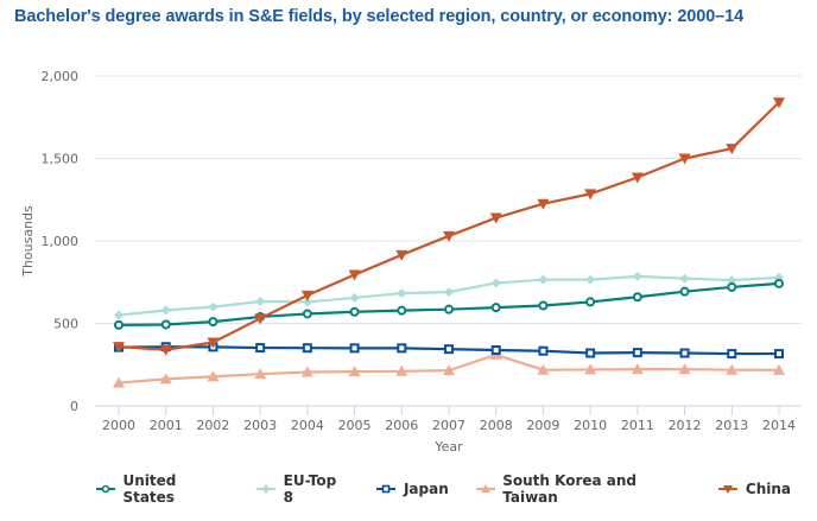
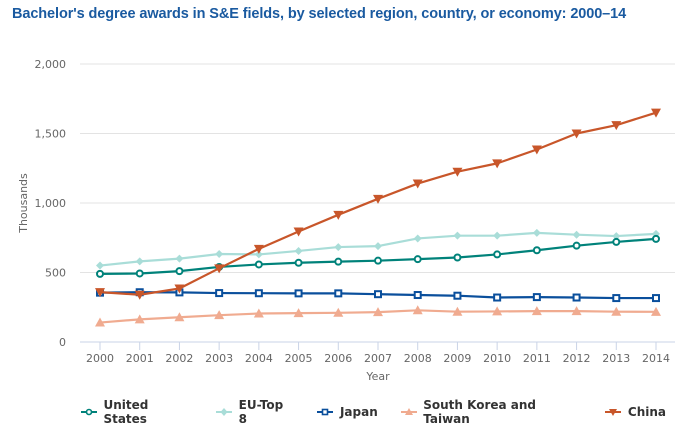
South Korea and Taiwan/2008: 310 -> 230
China/2014: 1840 -> 1650
